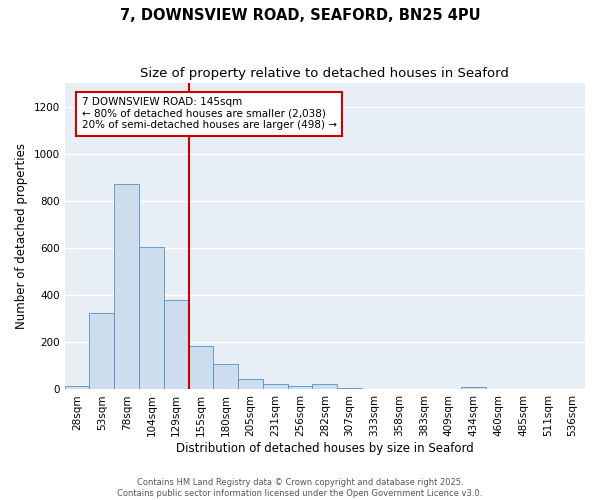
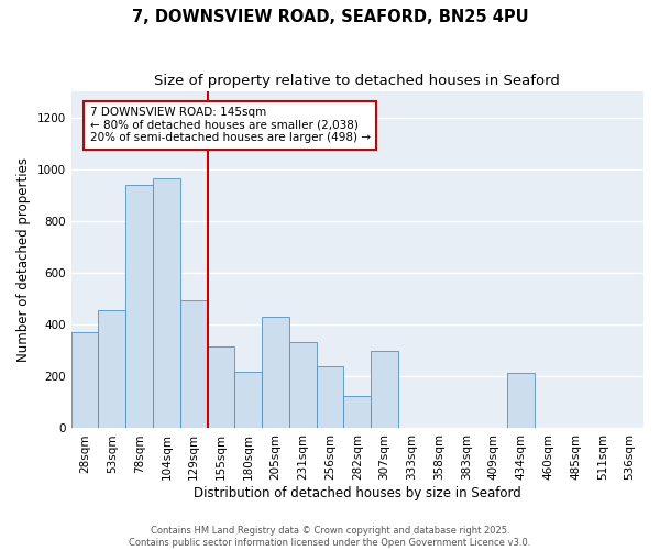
28sqm: 13 -> 370
53sqm: 325 -> 455
78sqm: 870 -> 940
104sqm: 605 -> 965
129sqm: 380 -> 495
155sqm: 185 -> 315
180sqm: 108 -> 220
205sqm: 45 -> 430
231sqm: 22 -> 335
256sqm: 15 -> 240
282sqm: 22 -> 125
307sqm: 8 -> 300
434sqm: 10 -> 215
